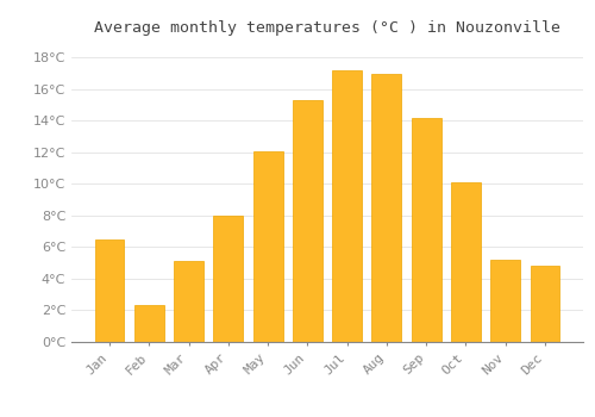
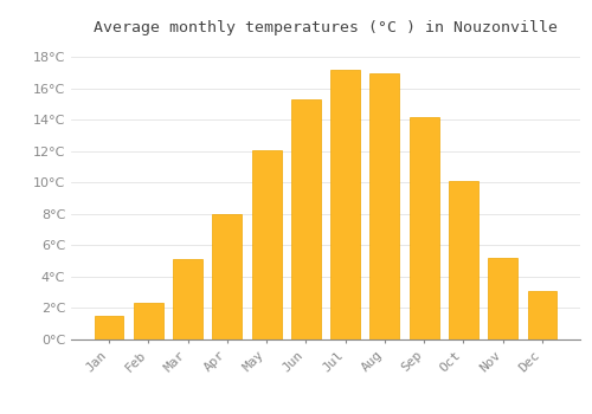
Jan: 6.5°C -> 1.5°C
Dec: 4.8°C -> 3.1°C
